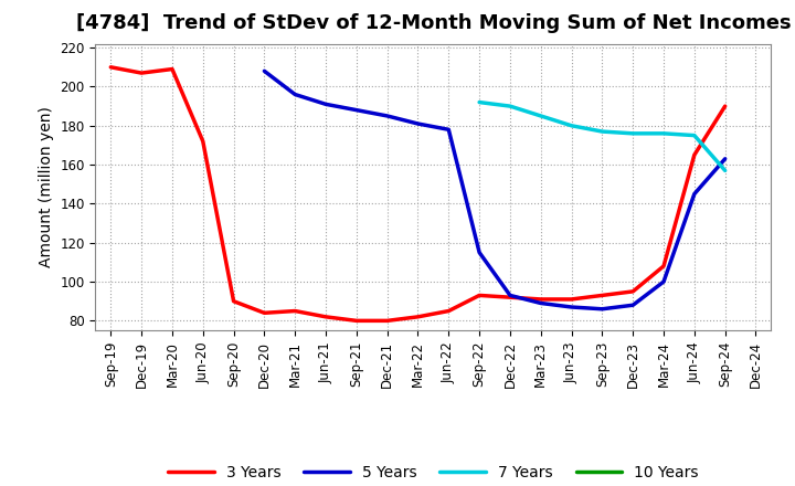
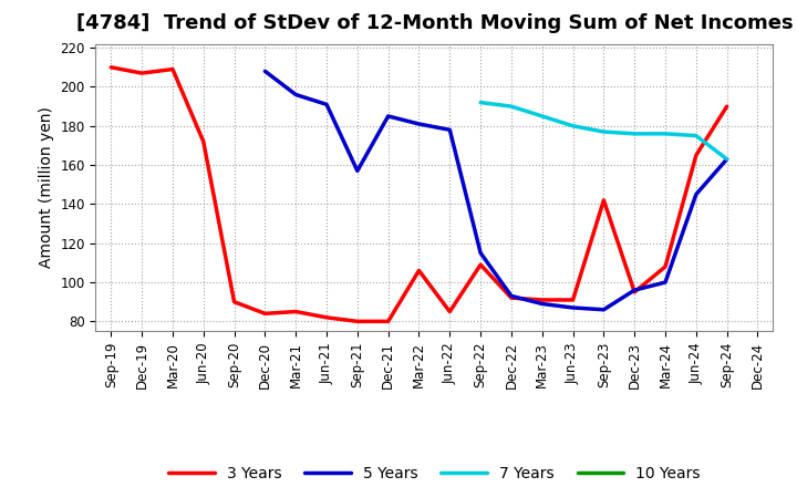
5 Years/Sep-21: 188 -> 157
3 Years/Mar-22: 82 -> 106
3 Years/Sep-22: 93 -> 109
3 Years/Sep-23: 93 -> 142
5 Years/Dec-23: 88 -> 96
7 Years/Sep-24: 157 -> 163
